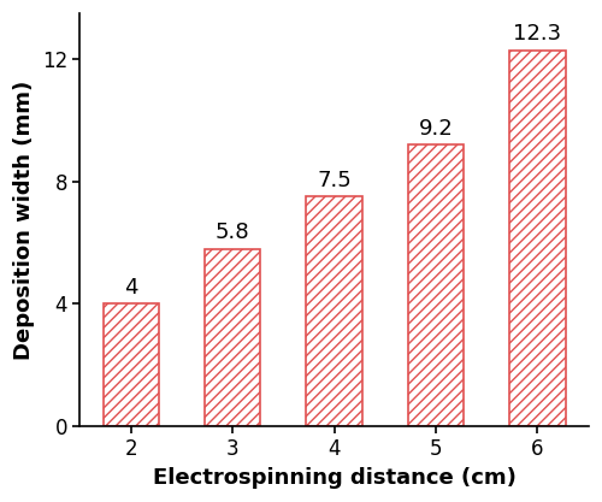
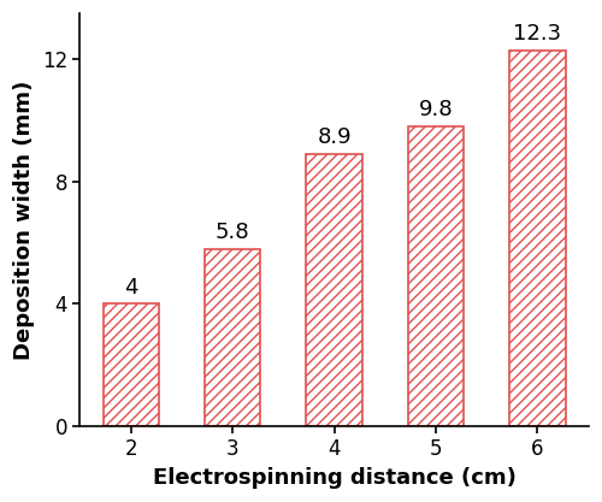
4: 7.5 -> 8.9
5: 9.2 -> 9.8
